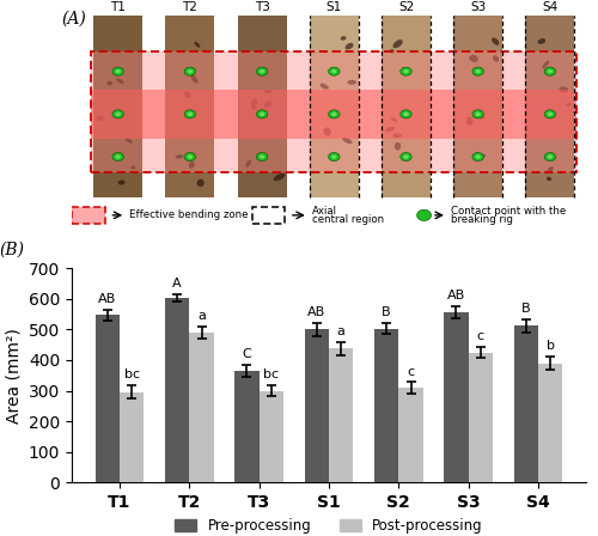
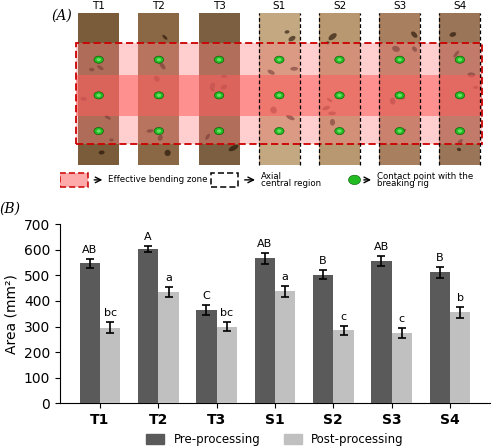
Post-processing/T2: 490 -> 435
Pre-processing/S1: 500 -> 567
Post-processing/S2: 310 -> 285
Post-processing/S3: 425 -> 275
Post-processing/S4: 390 -> 355
